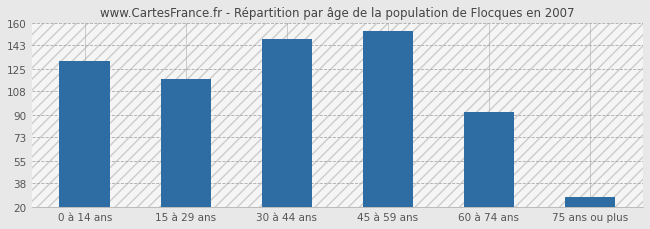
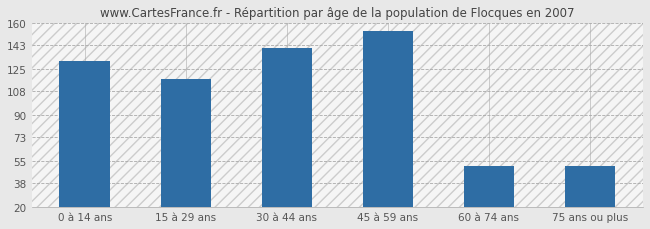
30 à 44 ans: 148 -> 141
60 à 74 ans: 92 -> 51
75 ans ou plus: 28 -> 51
